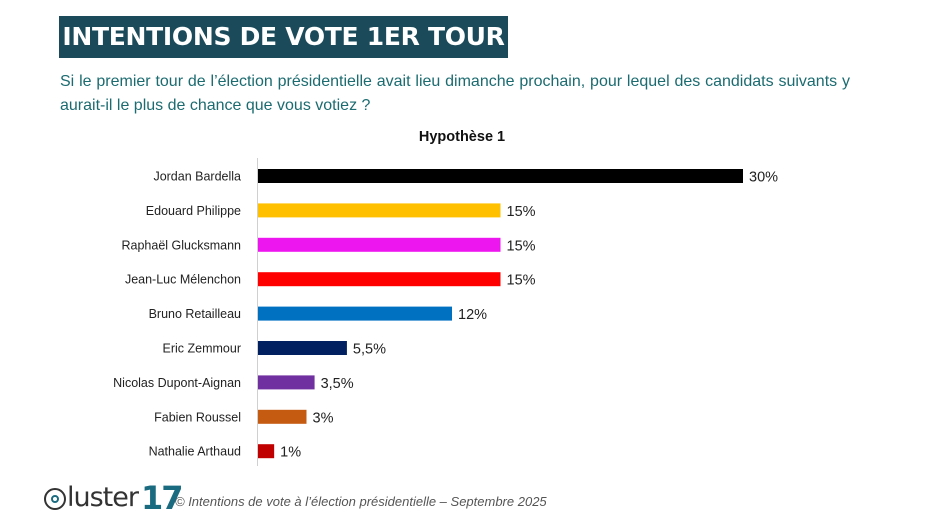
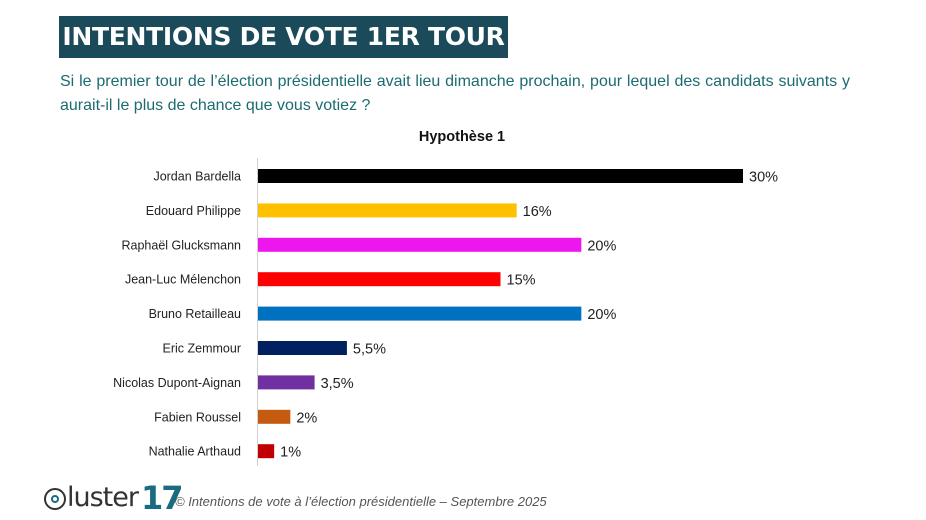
Edouard Philippe: 15% -> 16%
Raphaël Glucksmann: 15% -> 20%
Bruno Retailleau: 12% -> 20%
Fabien Roussel: 3% -> 2%
